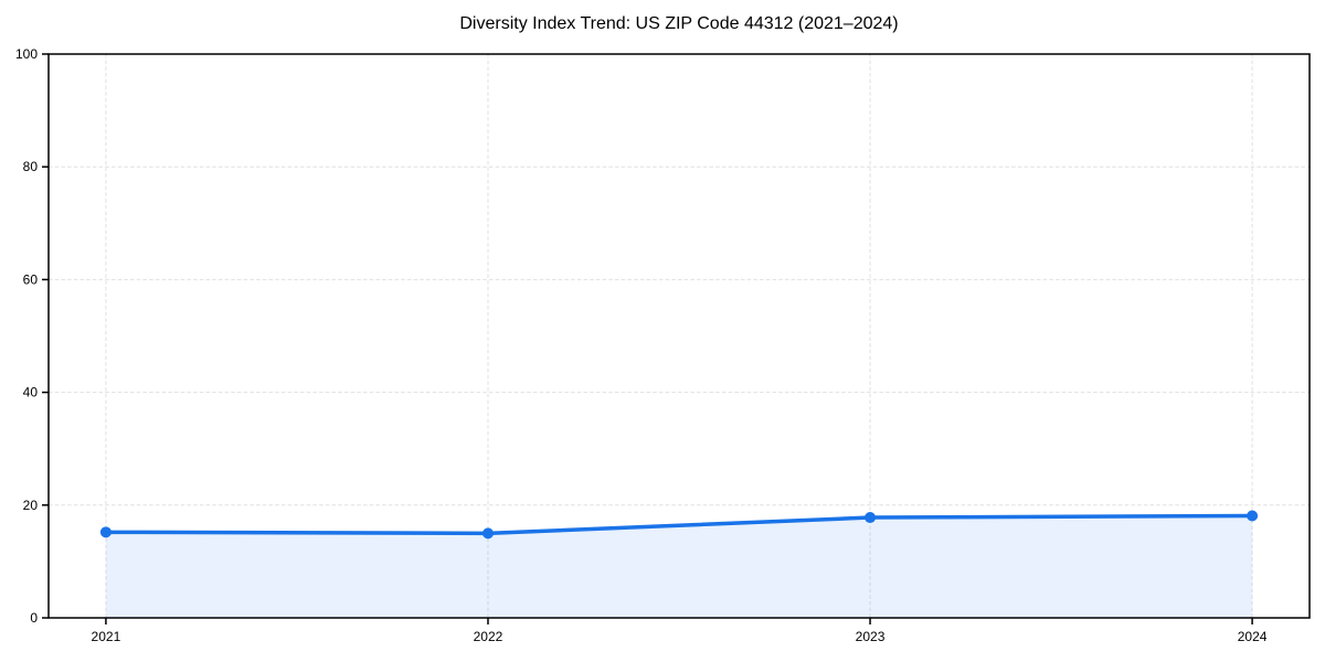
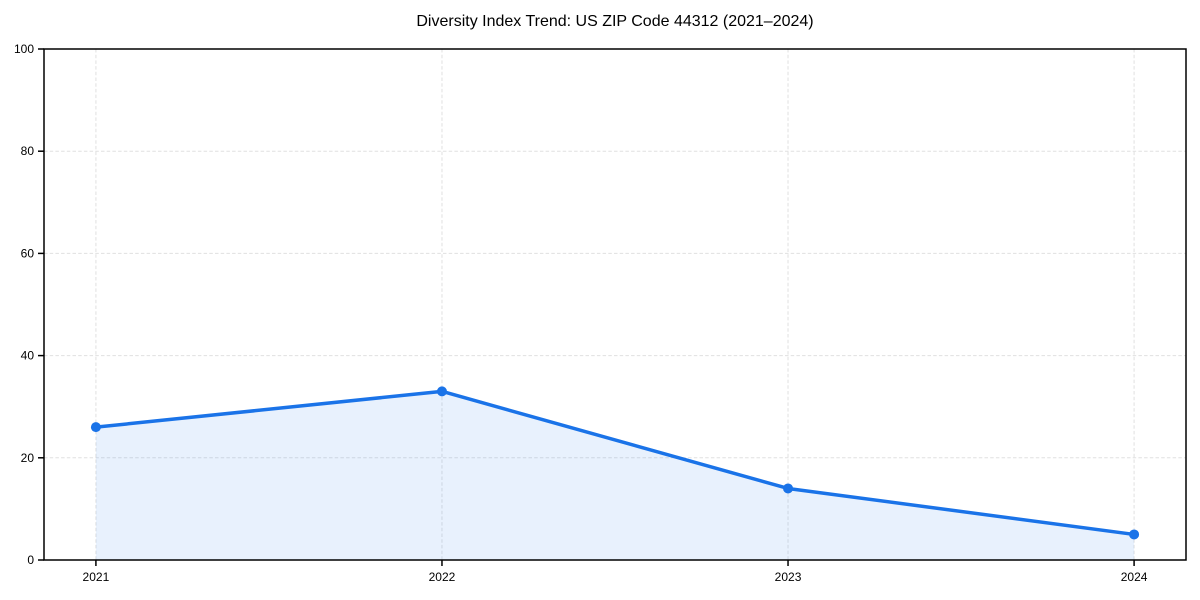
2021: 15 -> 26
2022: 15 -> 33
2023: 18 -> 14
2024: 18 -> 5
